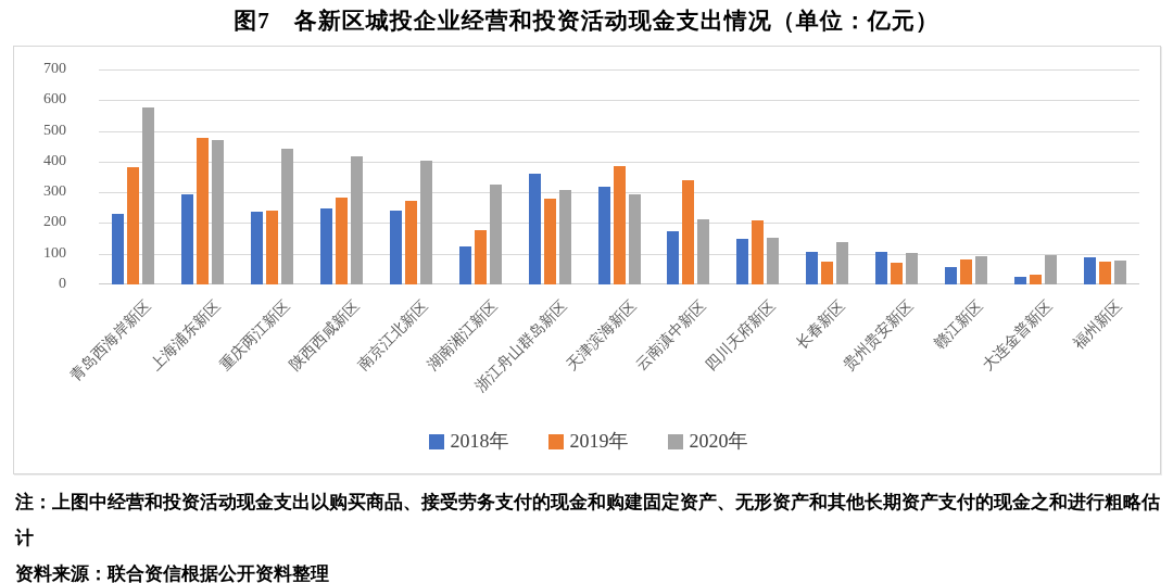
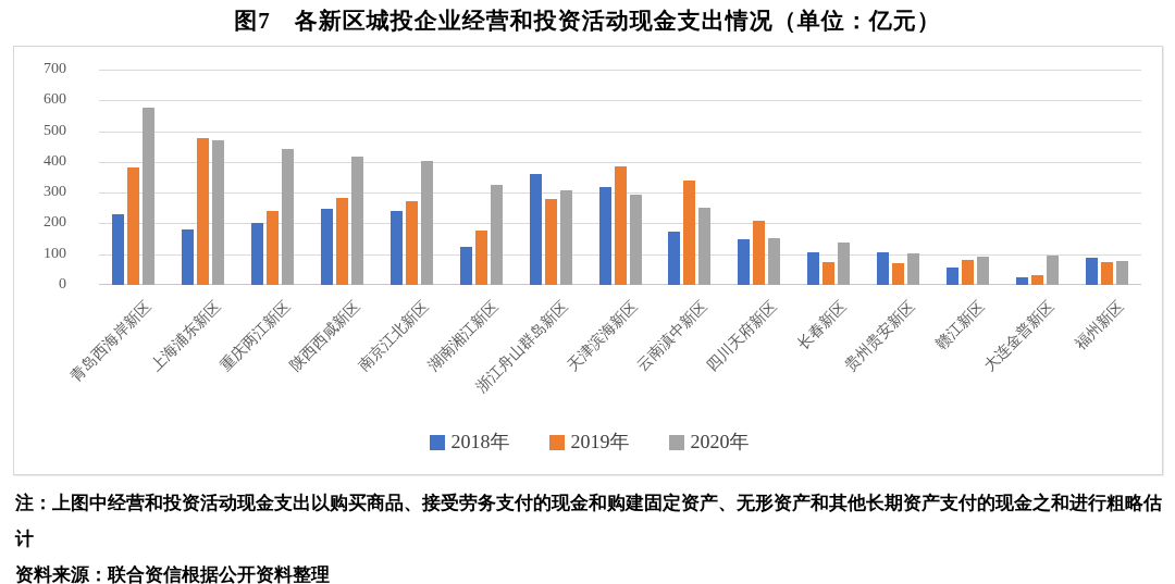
2018年/上海浦东新区: 290 -> 180
2018年/重庆两江新区: 240 -> 200
2020年/云南滇中新区: 210 -> 250
